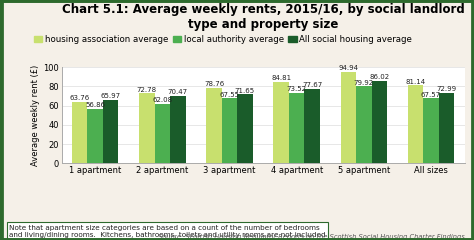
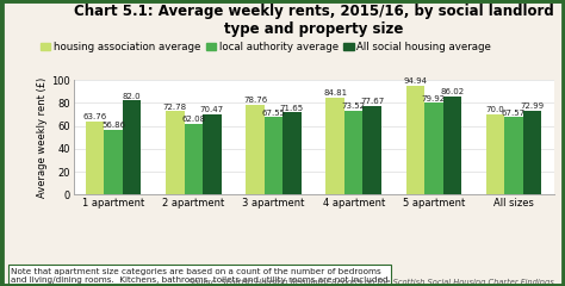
All social housing average/1 apartment: 66 -> 82
housing association average/All sizes: 81 -> 70
